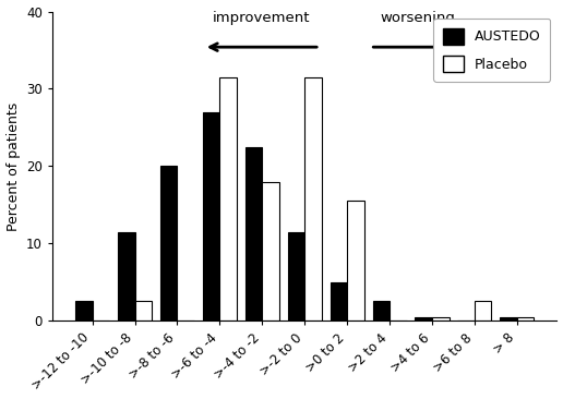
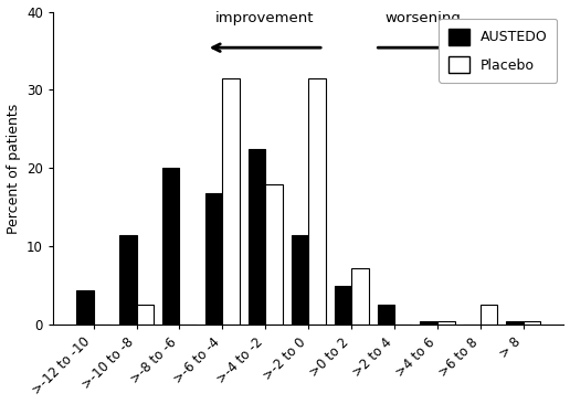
AUSTEDO/>-12 to -10: 2.5 -> 4.4
AUSTEDO/>-6 to -4: 27.0 -> 16.8
Placebo/>0 to 2: 15.5 -> 7.2
